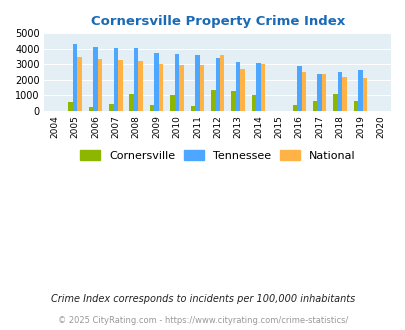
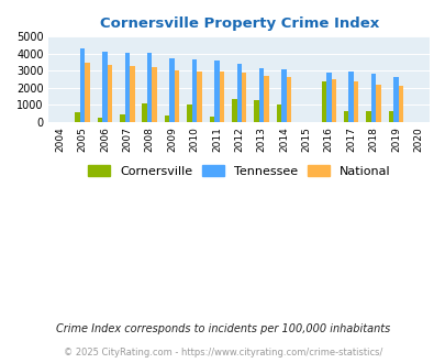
National/2012: 3600 -> 2900
National/2014: 3000 -> 2600
Cornersville/2016: 400 -> 2400
Tennessee/2017: 2400 -> 2900
Cornersville/2018: 1100 -> 600
Tennessee/2018: 2500 -> 2800
